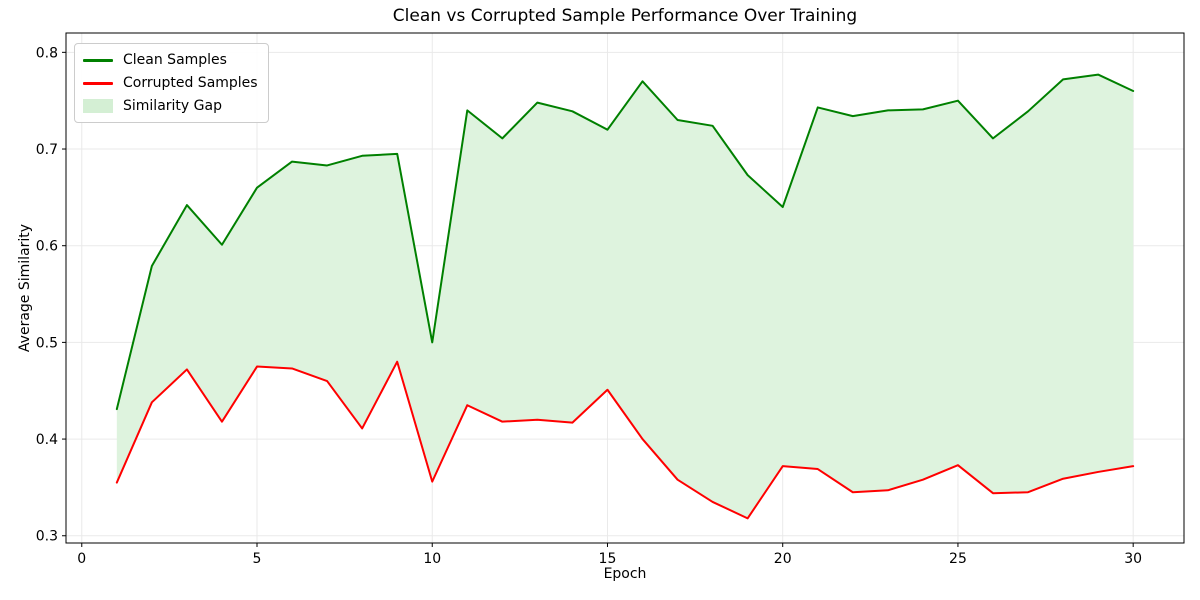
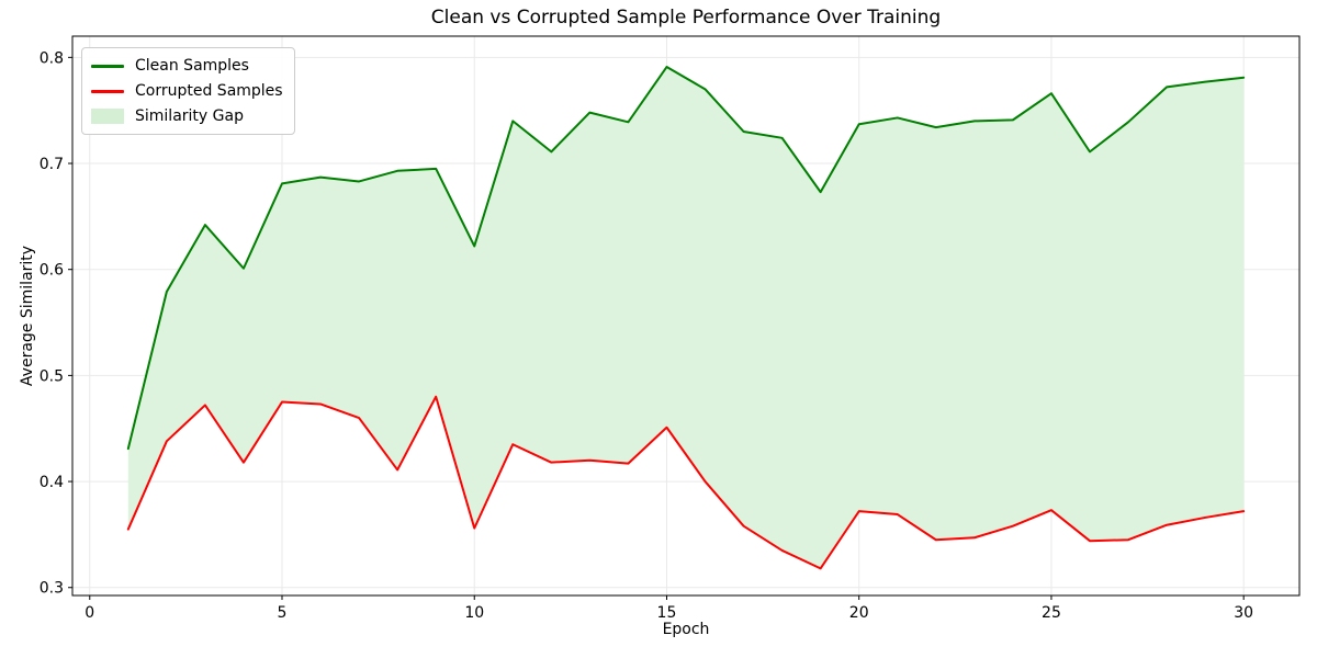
Clean Samples/5: 0.66 -> 0.68
Clean Samples/10: 0.50 -> 0.62
Clean Samples/15: 0.72 -> 0.79
Clean Samples/20: 0.64 -> 0.74
Clean Samples/25: 0.75 -> 0.77
Clean Samples/30: 0.76 -> 0.78
